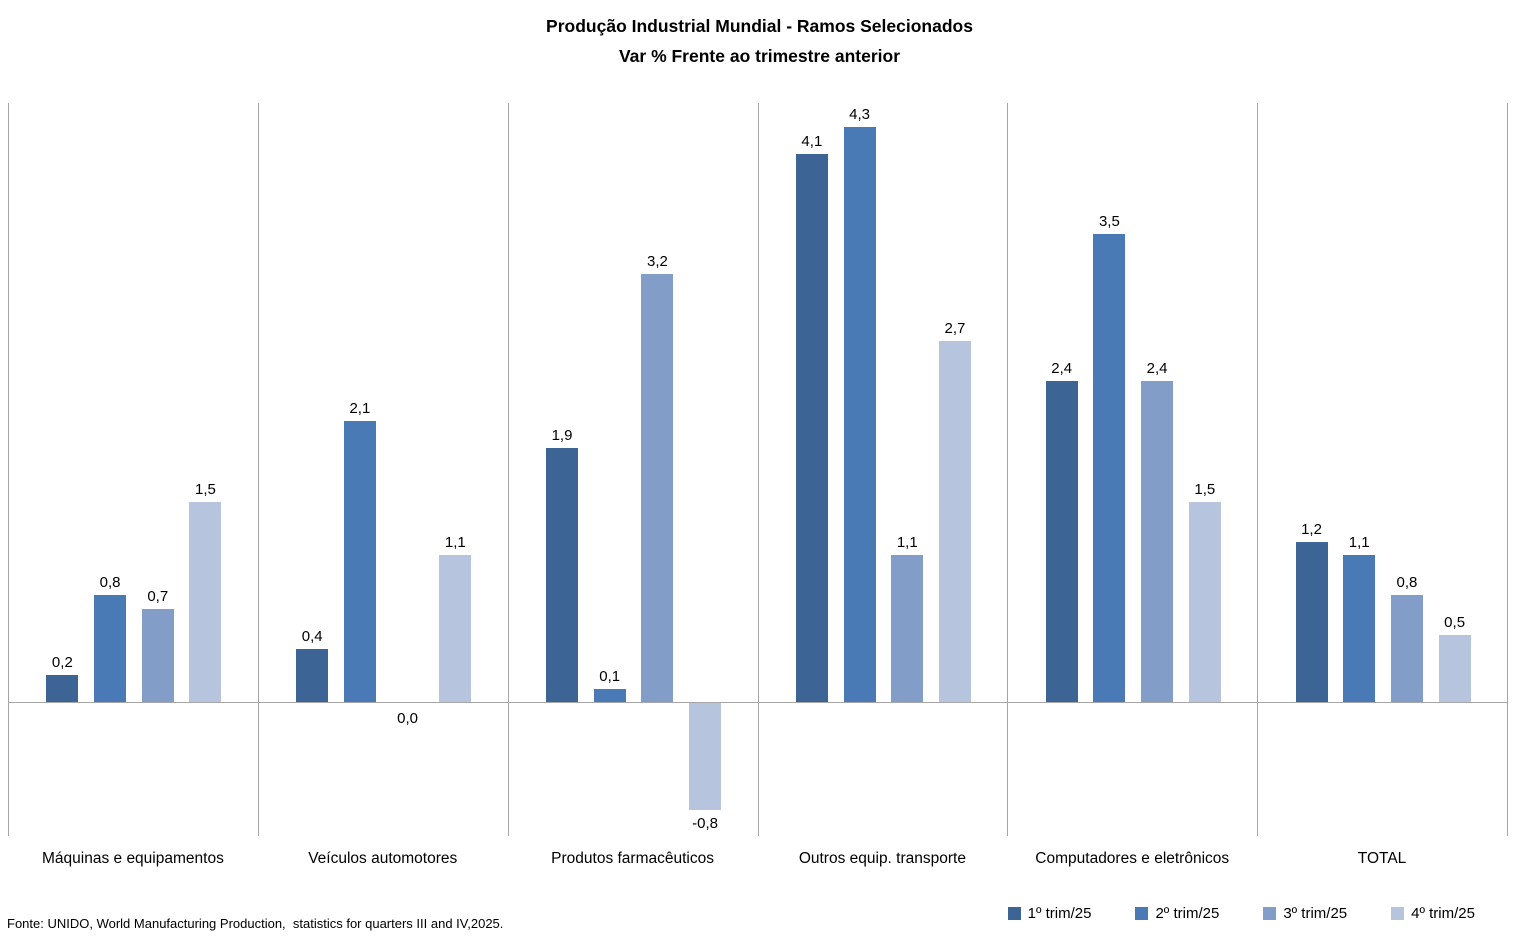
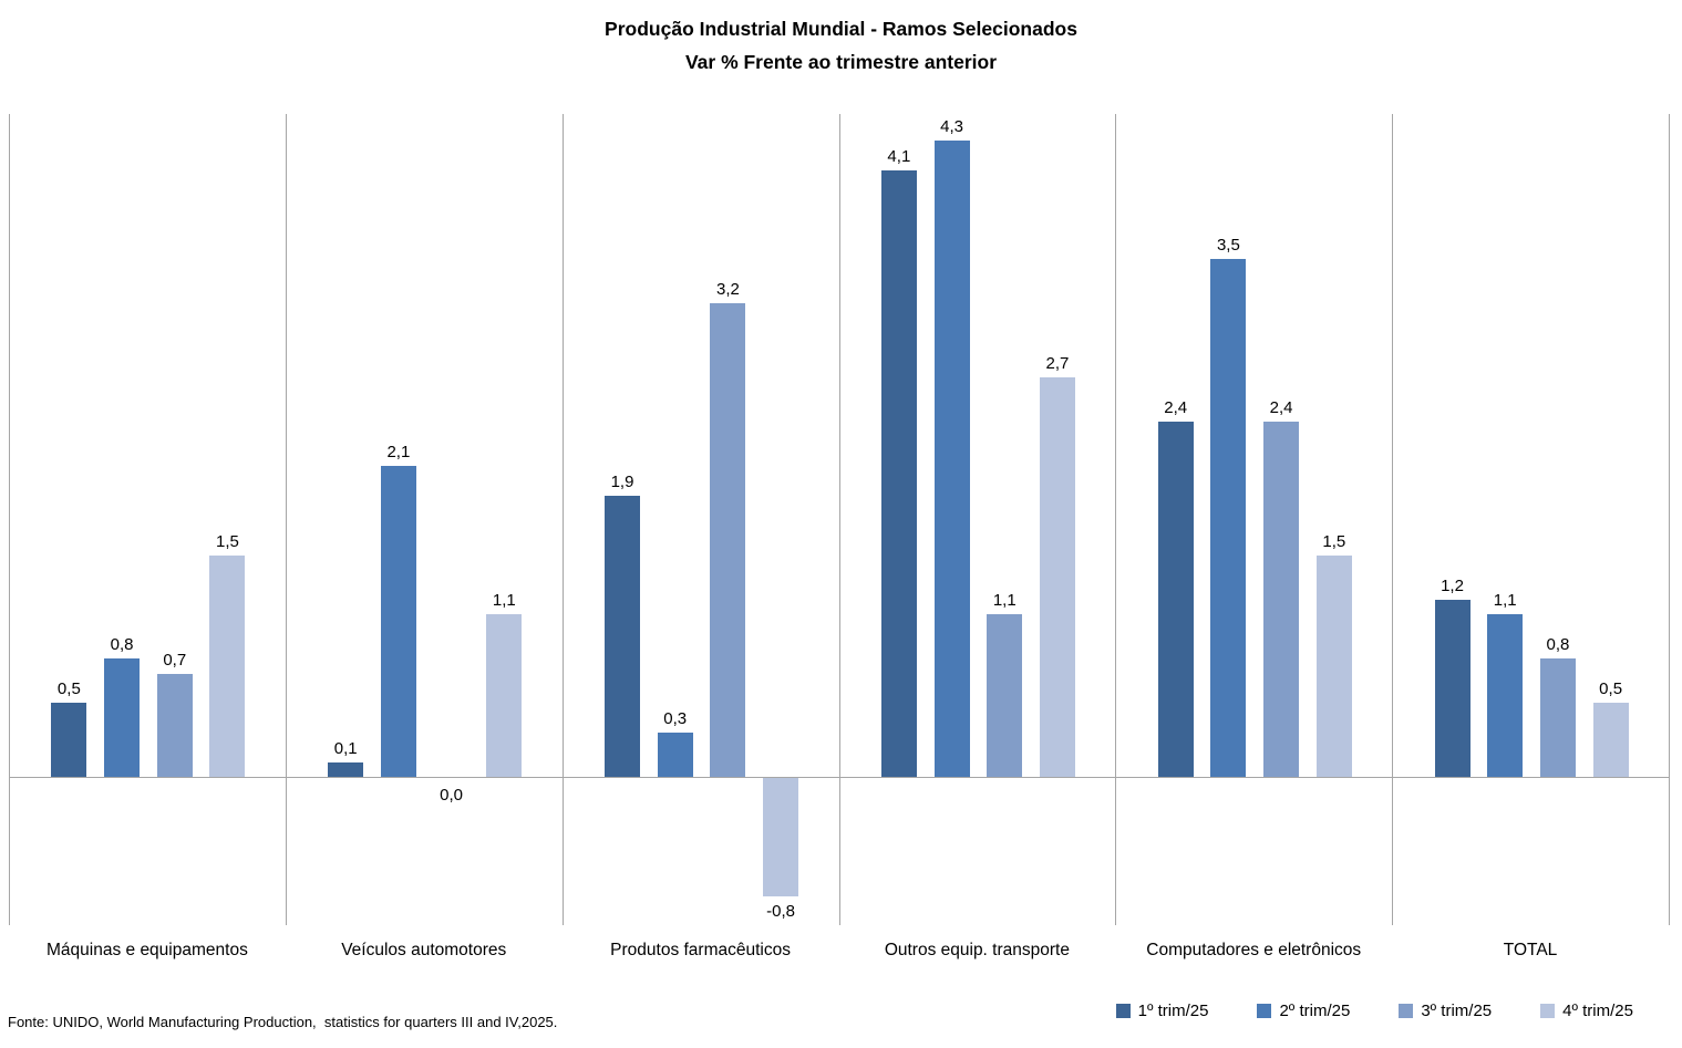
1º trim/25/Máquinas e equipamentos: 0,2 -> 0,5
1º trim/25/Veículos automotores: 0,4 -> 0,1
2º trim/25/Produtos farmacêuticos: 0,1 -> 0,3
